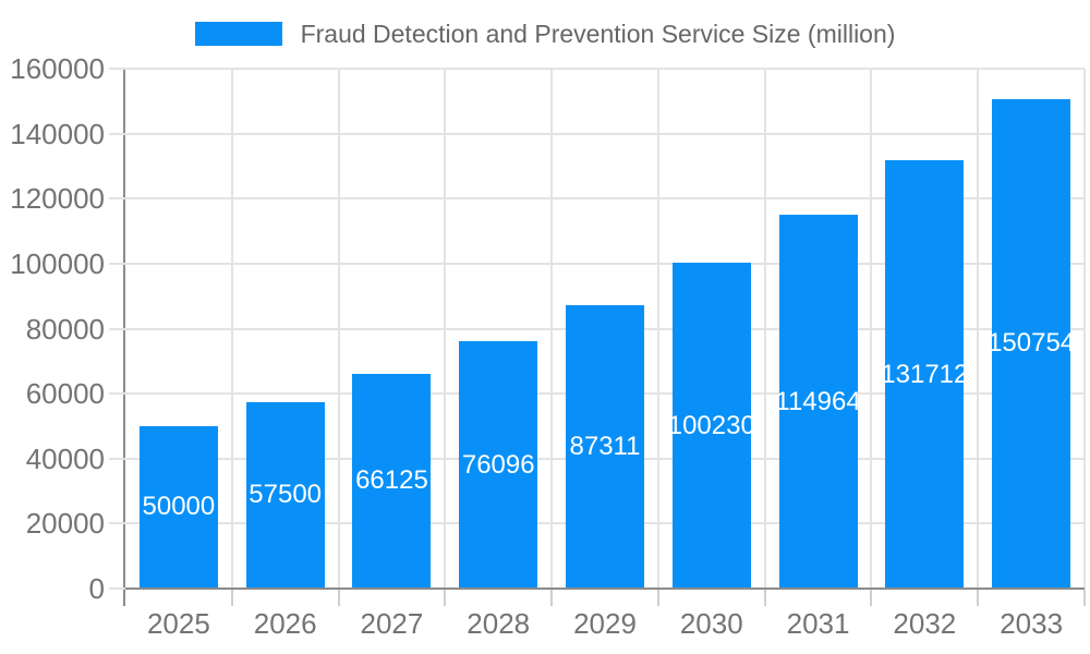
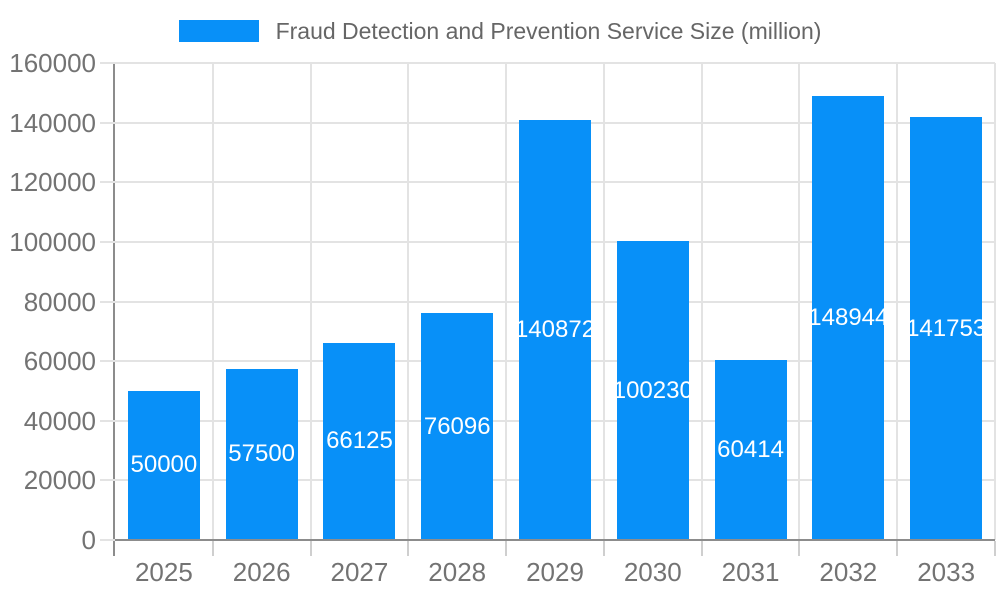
2029: 87311 -> 140872
2031: 114964 -> 60414
2032: 131712 -> 148944
2033: 150754 -> 141753
